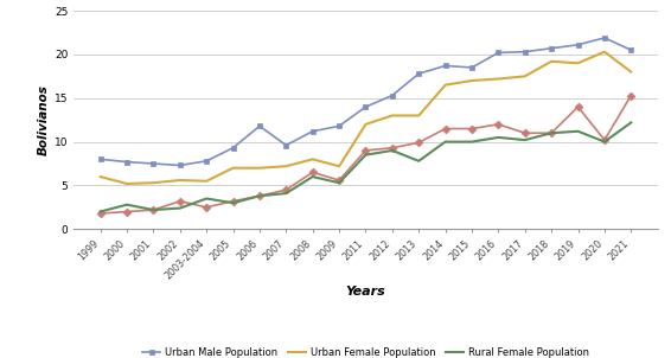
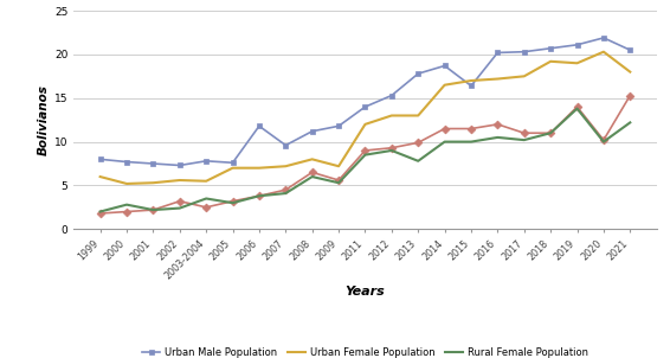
Urban Male Population/2005: 9.3 -> 7.6
Urban Male Population/2015: 18.5 -> 16.4
Rural Female Population/2019: 11.2 -> 13.8
